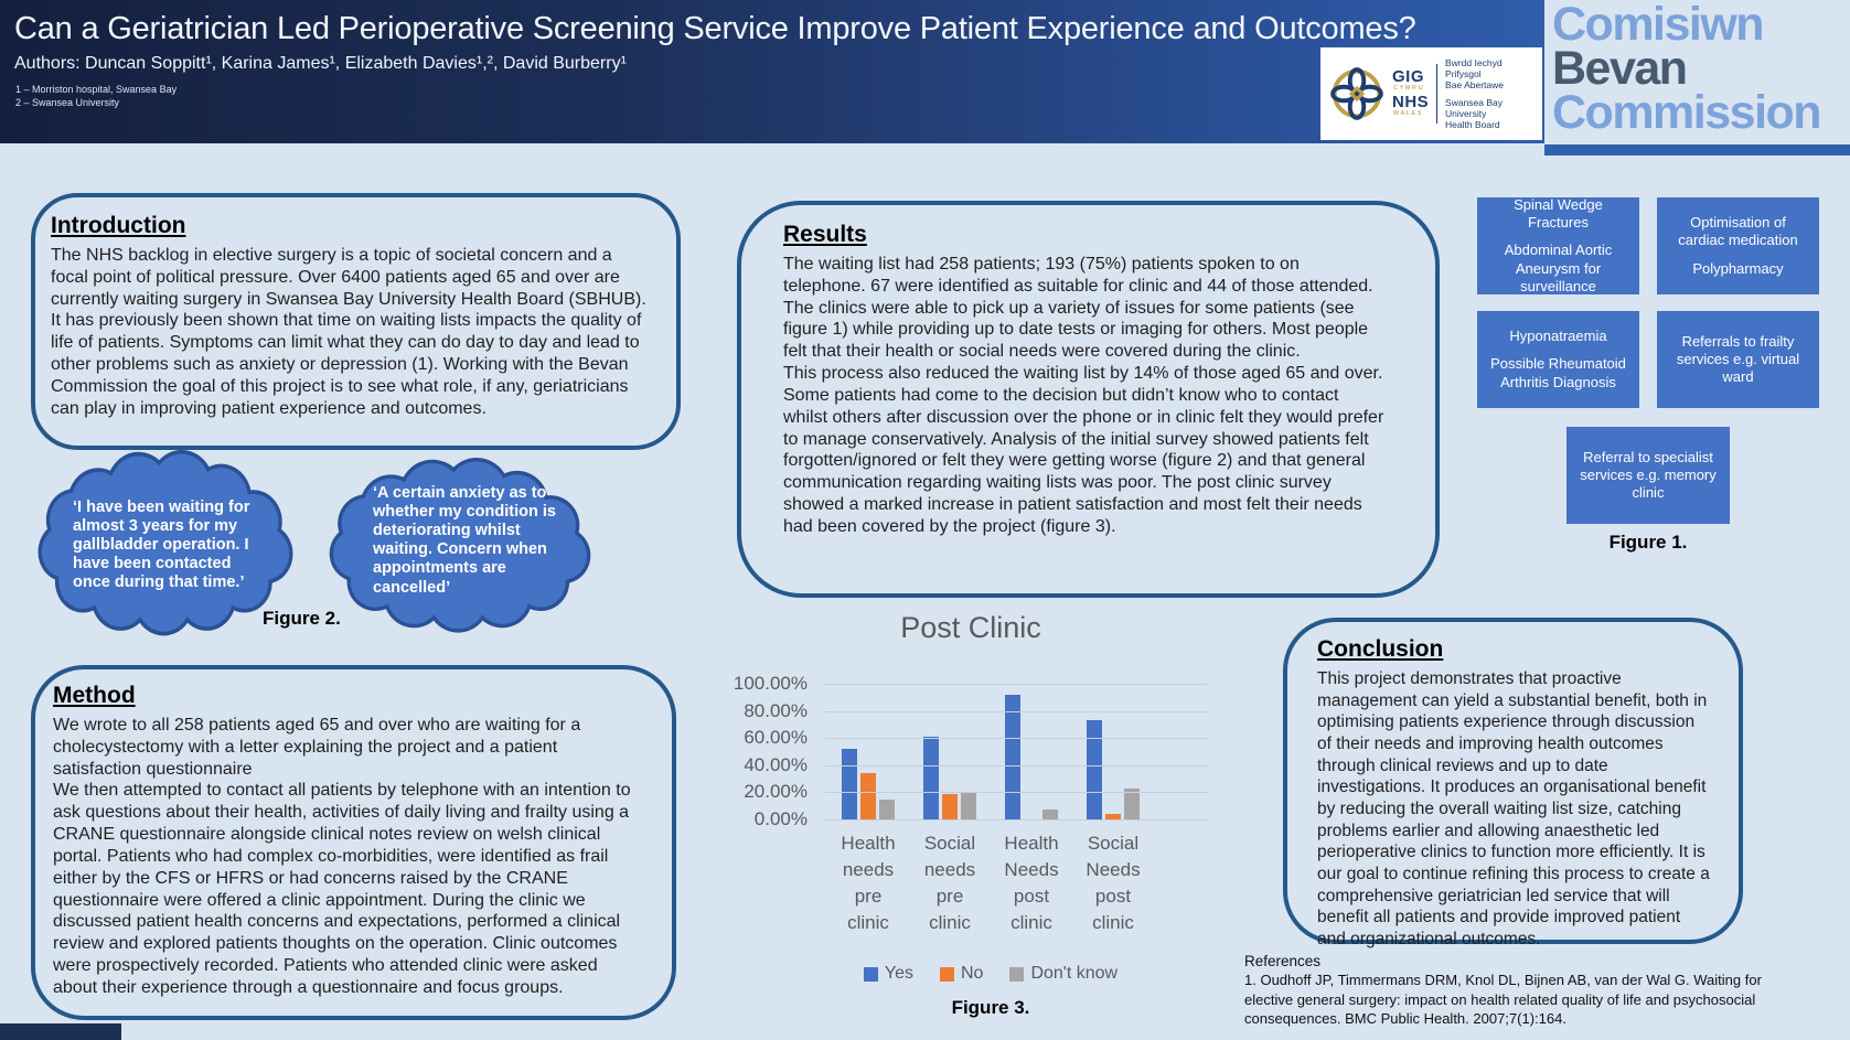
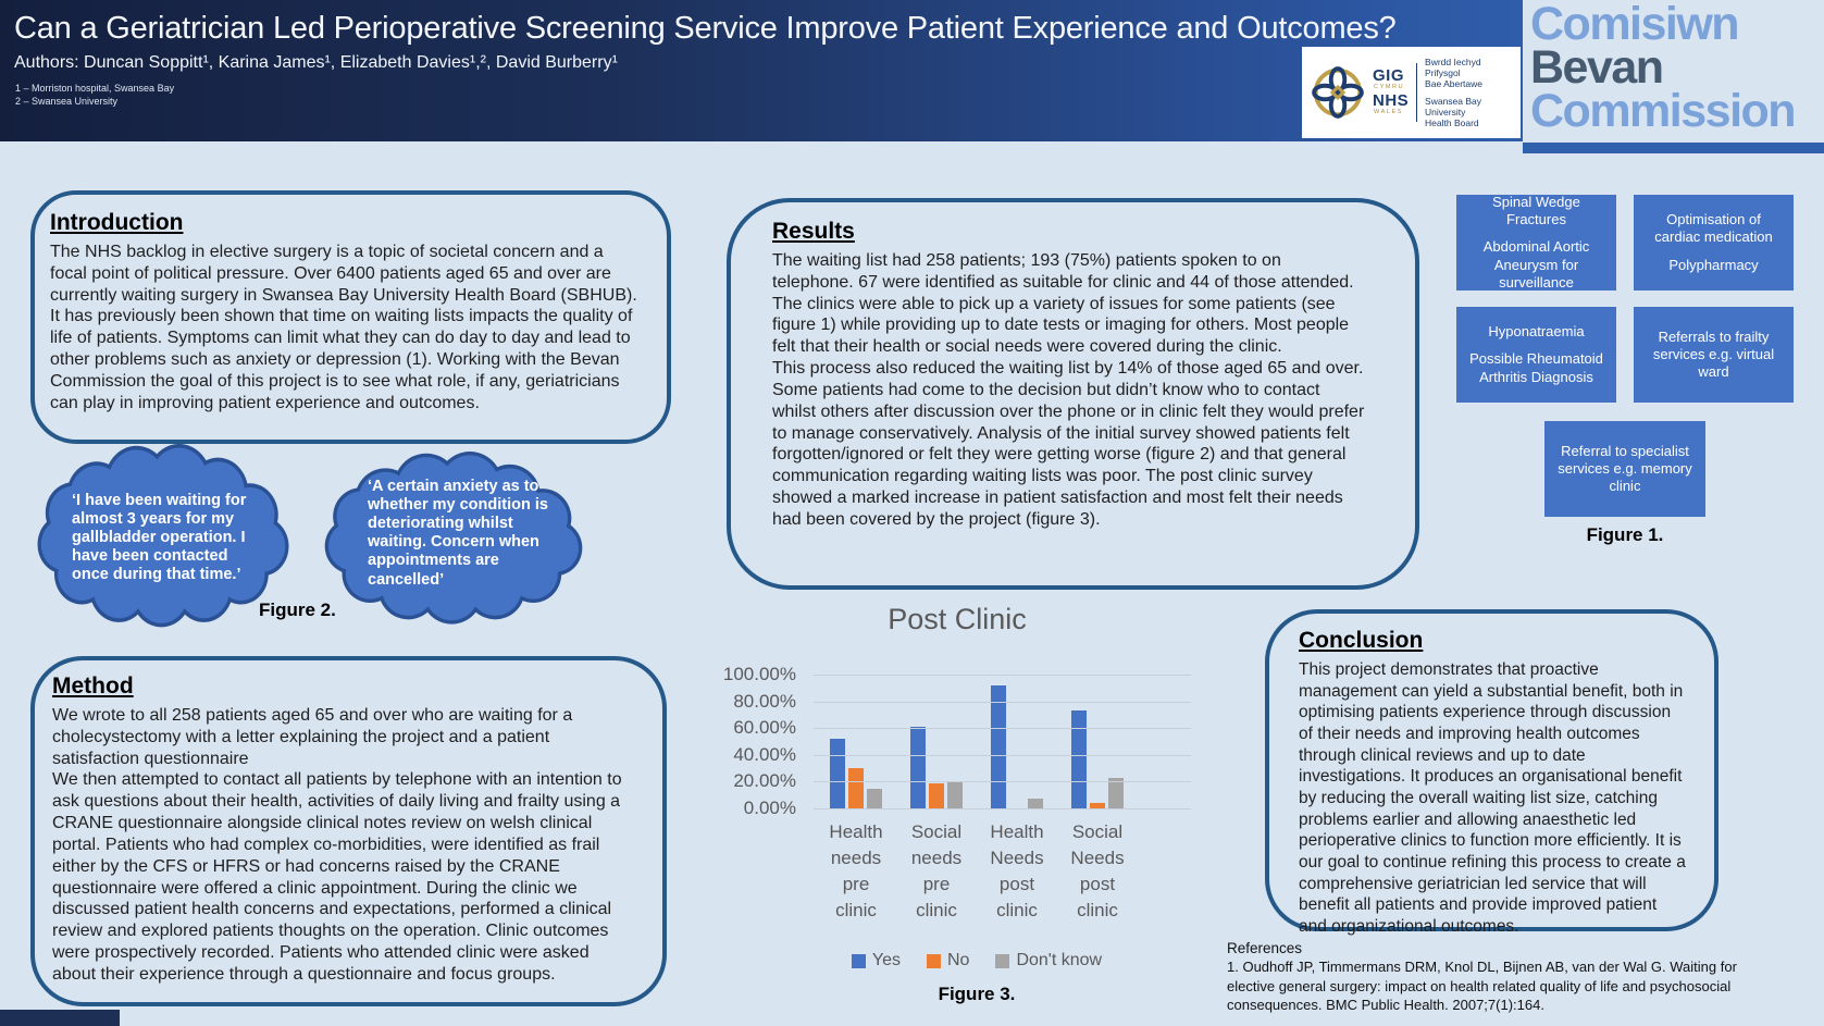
No/Health needs pre clinic: 34% -> 30%
